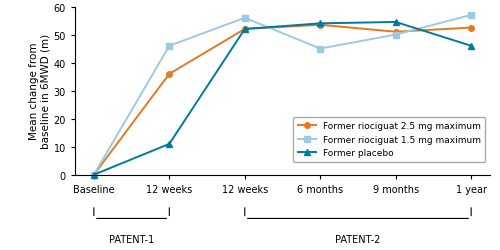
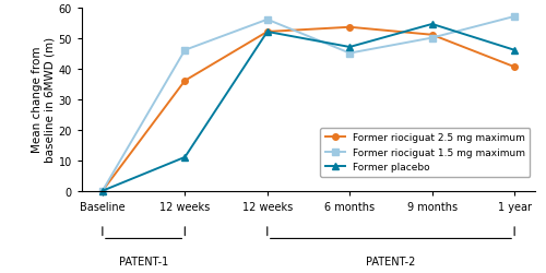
Former placebo/6 months: 54.0 -> 47.0
Former riociguat 2.5 mg maximum/1 year: 52.5 -> 40.5
